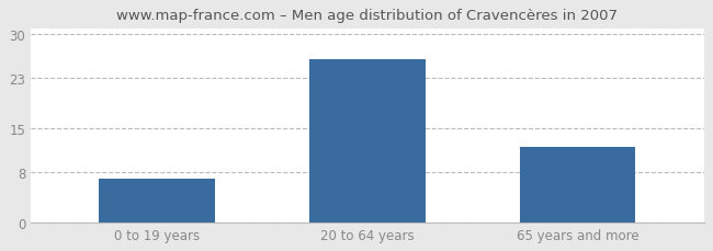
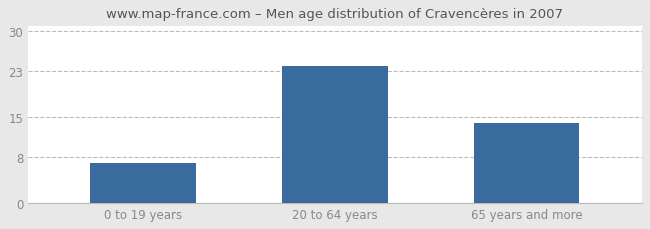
20 to 64 years: 26 -> 24
65 years and more: 12 -> 14
